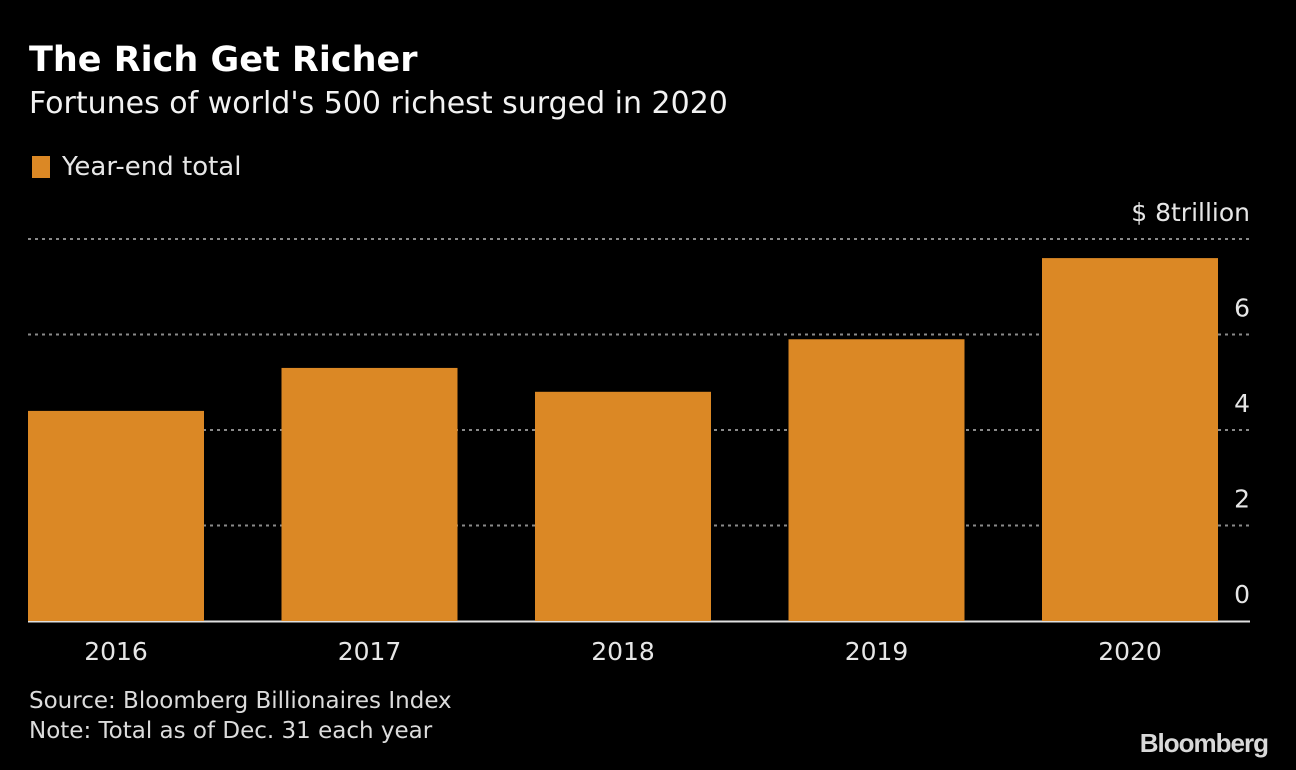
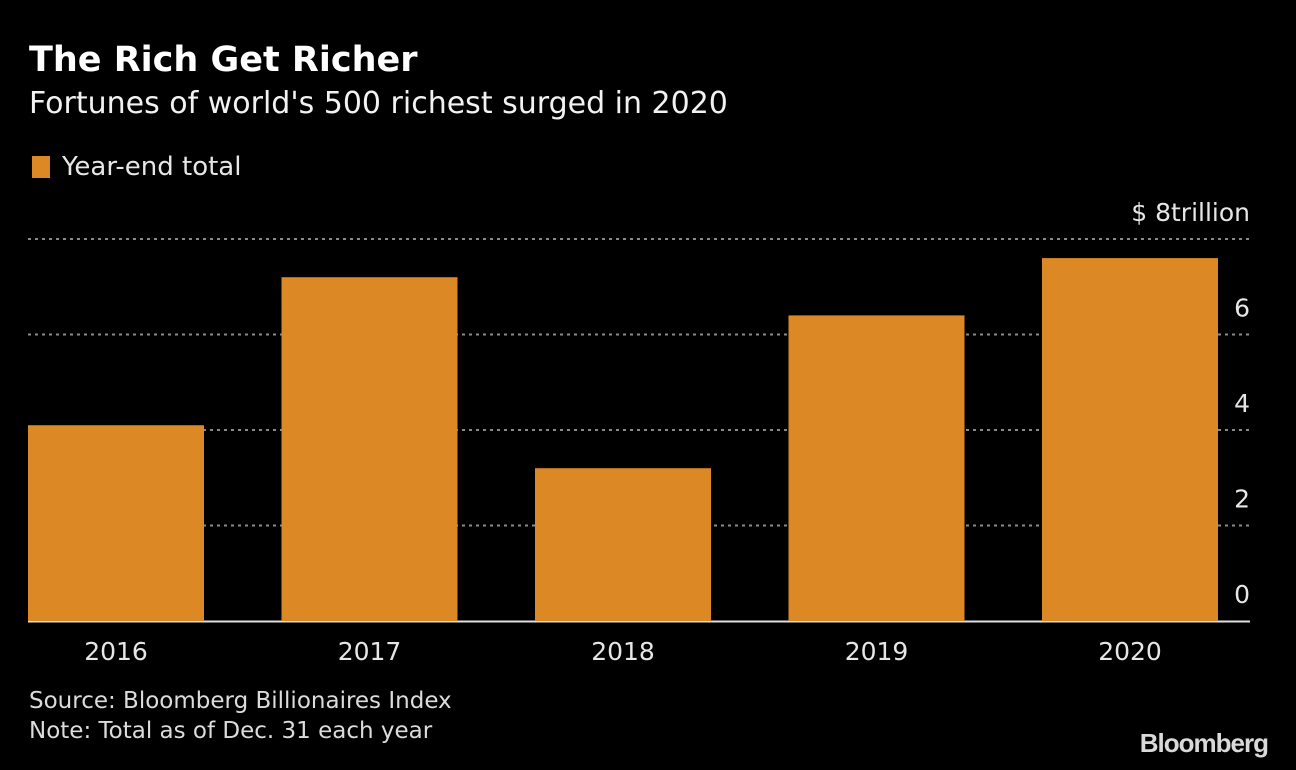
2016: 4.4 -> 4.1
2017: 5.3 -> 7.2
2018: 4.8 -> 3.2
2019: 5.9 -> 6.4
